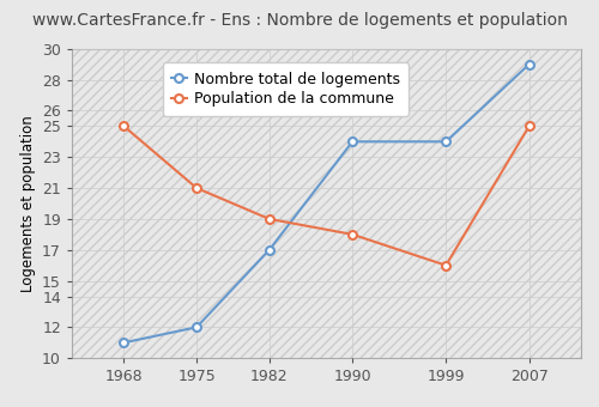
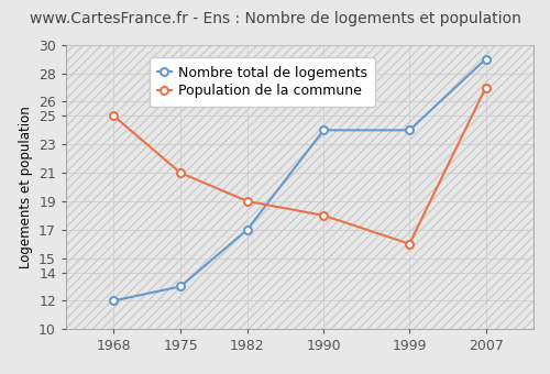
Nombre total de logements/1968: 11 -> 12
Nombre total de logements/1975: 12 -> 13
Population de la commune/2007: 25 -> 27
